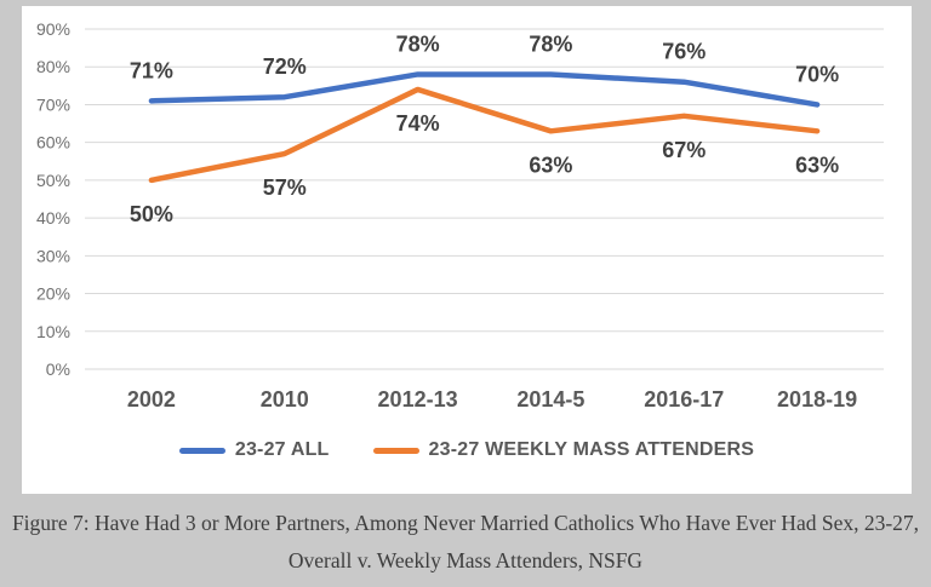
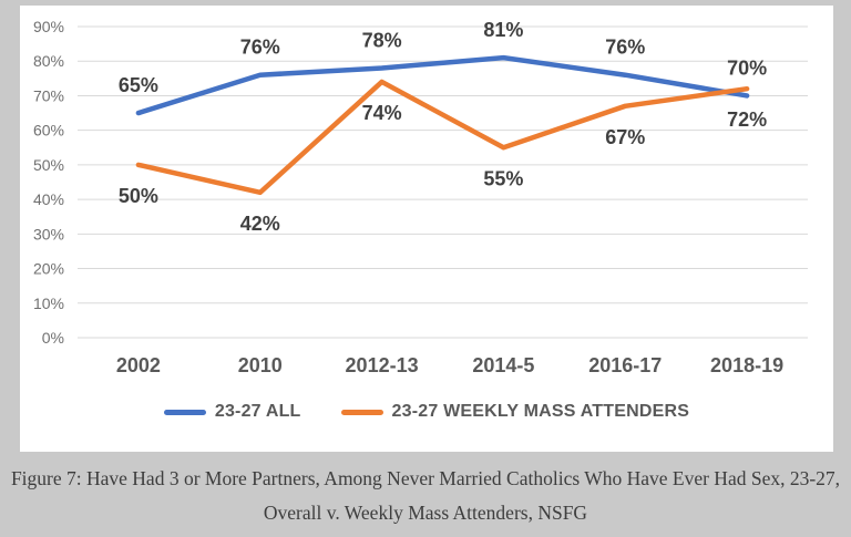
23-27 ALL/2002: 71% -> 65%
23-27 ALL/2010: 72% -> 76%
23-27 WEEKLY MASS ATTENDERS/2010: 57% -> 42%
23-27 ALL/2014-5: 78% -> 81%
23-27 WEEKLY MASS ATTENDERS/2014-5: 63% -> 55%
23-27 WEEKLY MASS ATTENDERS/2018-19: 63% -> 72%
